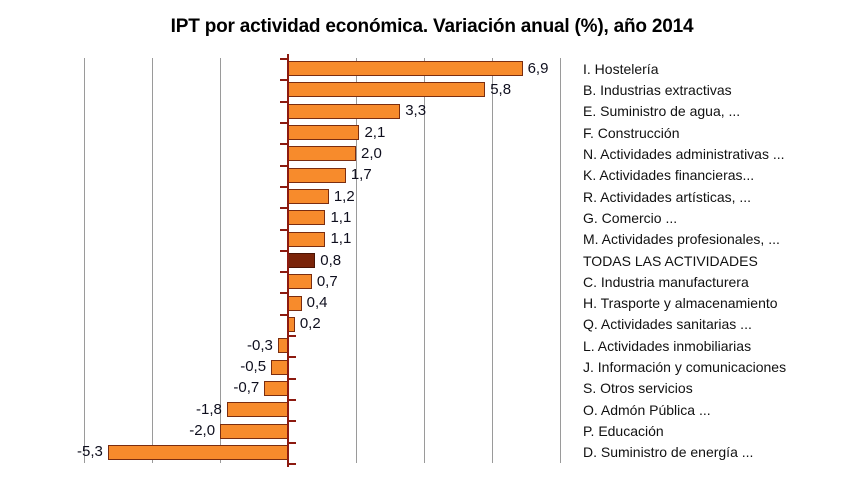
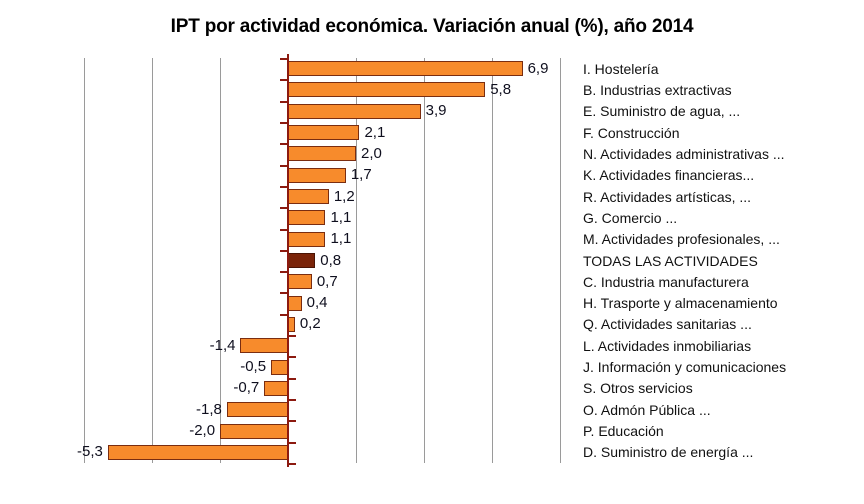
E. Suministro de agua, ...: 3,3 -> 3,9
L. Actividades inmobiliarias: -0,3 -> -1,4
